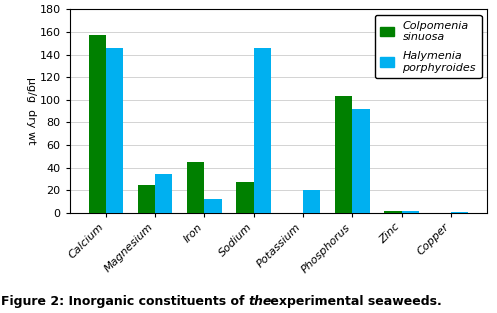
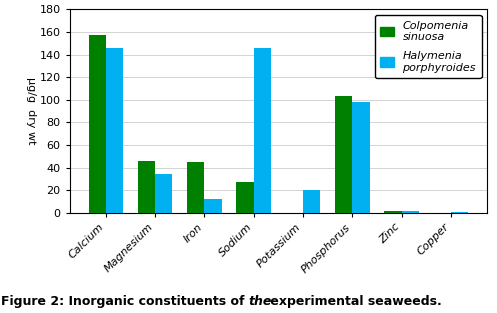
Colpomenia sinuosa/Magnesium: 25 -> 46
Halymenia porphyroides/Phosphorus: 92 -> 98
